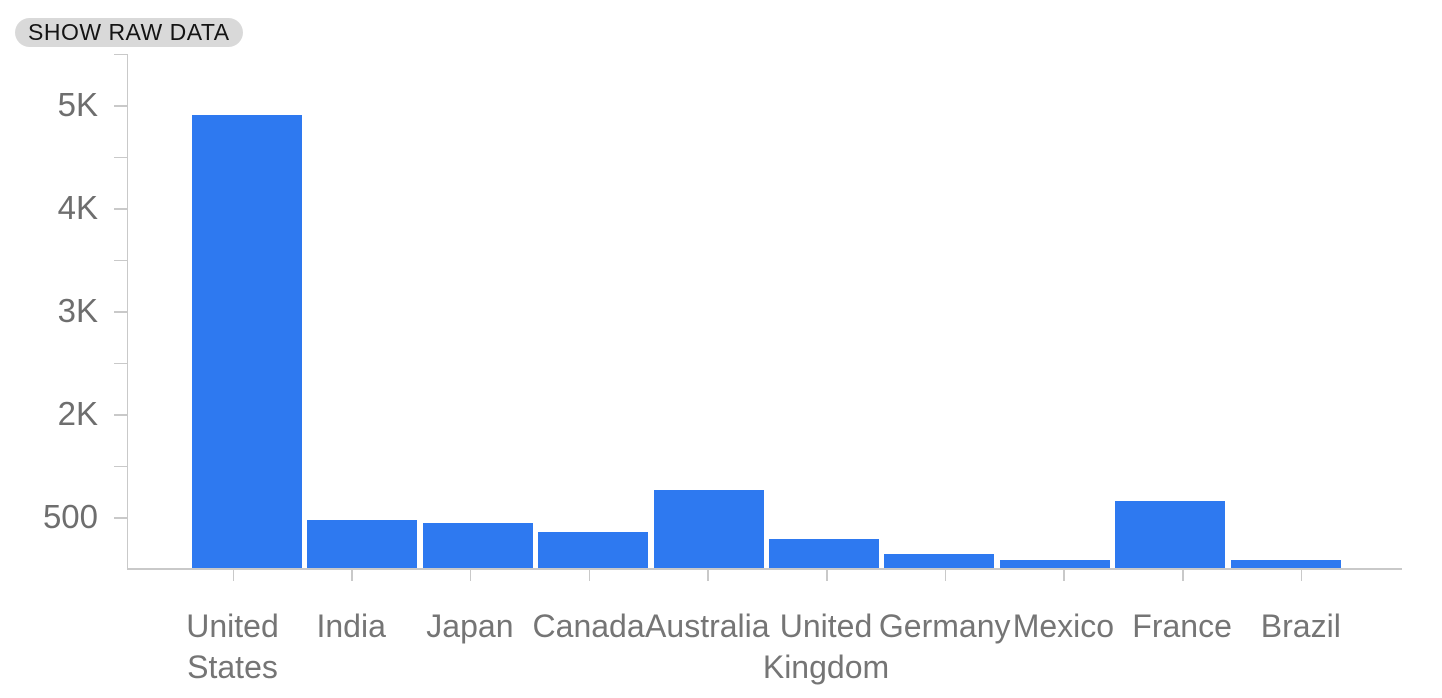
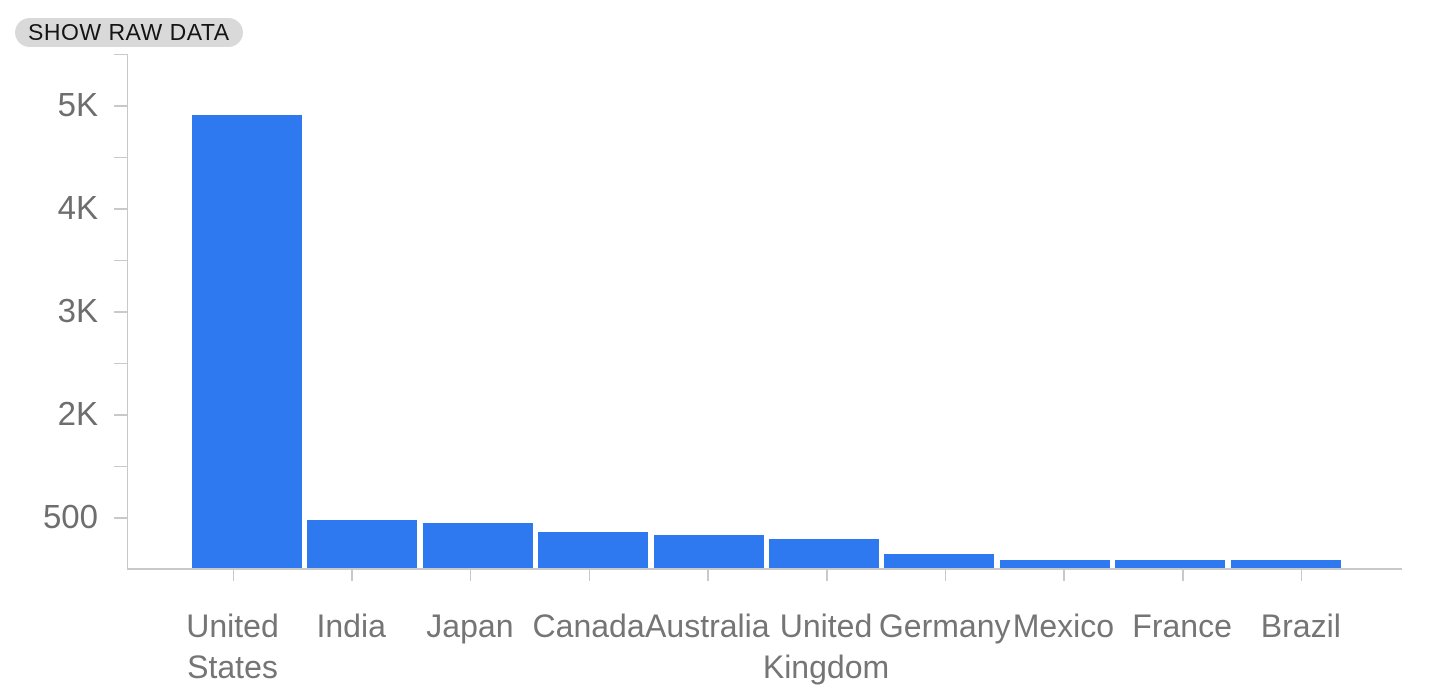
Australia: 0.89K -> 0.32K
France: 0.72K -> 0.08K
